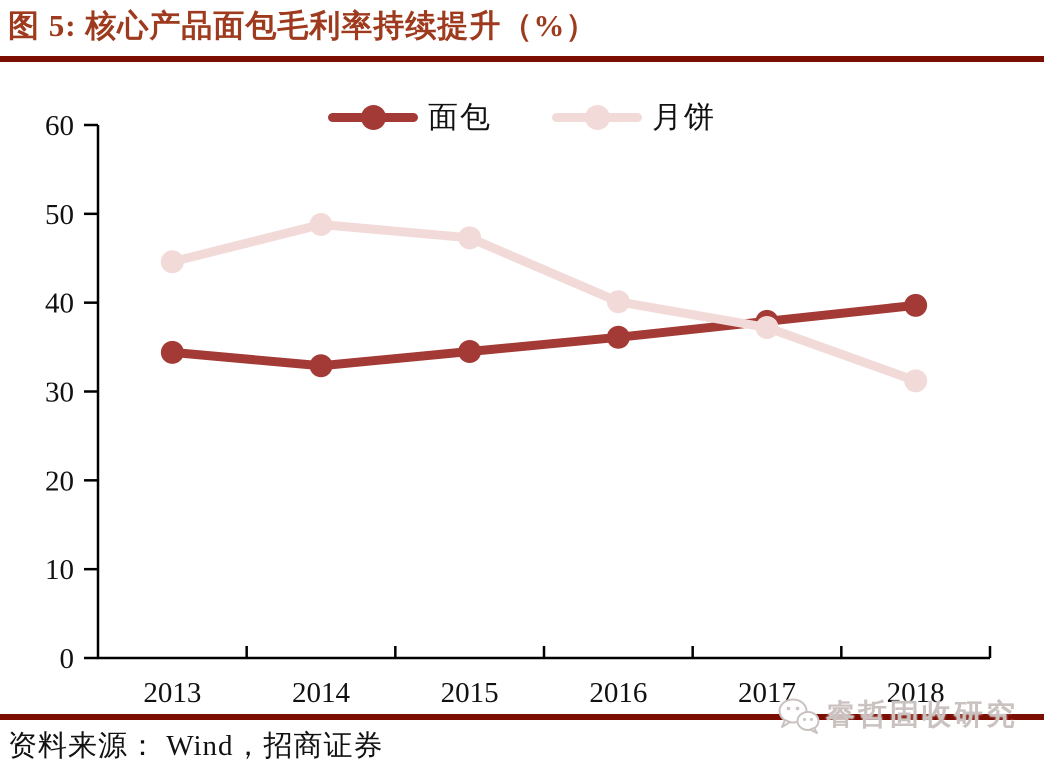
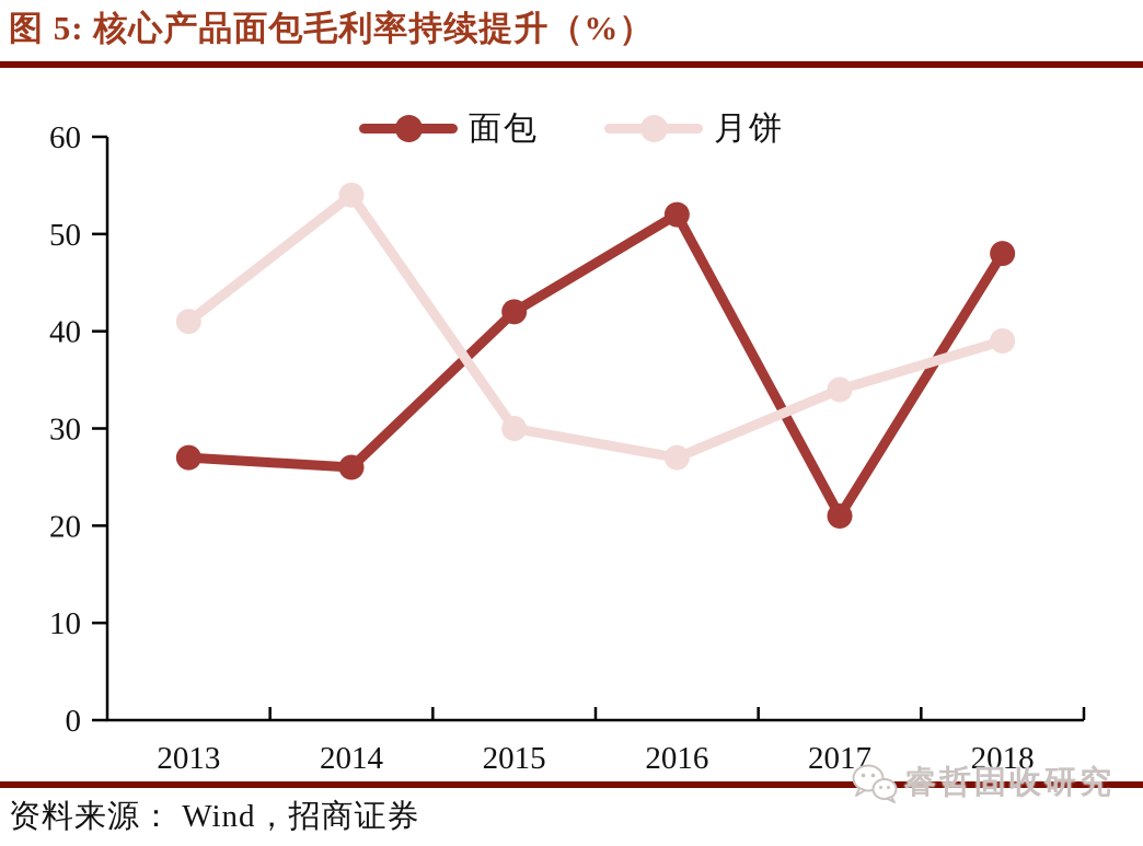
面包/2013: 34 -> 27
月饼/2013: 45 -> 41
面包/2014: 33 -> 26
月饼/2014: 49 -> 54
面包/2015: 34 -> 42
月饼/2015: 47 -> 30
面包/2016: 36 -> 52
月饼/2016: 40 -> 27
面包/2017: 38 -> 21
月饼/2017: 37 -> 34
面包/2018: 40 -> 48
月饼/2018: 31 -> 39
